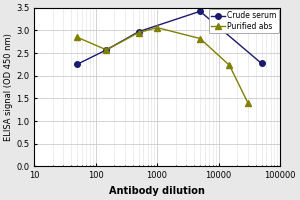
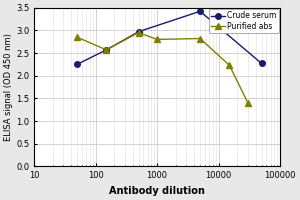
Purified abs/1000: 3.06 -> 2.80
